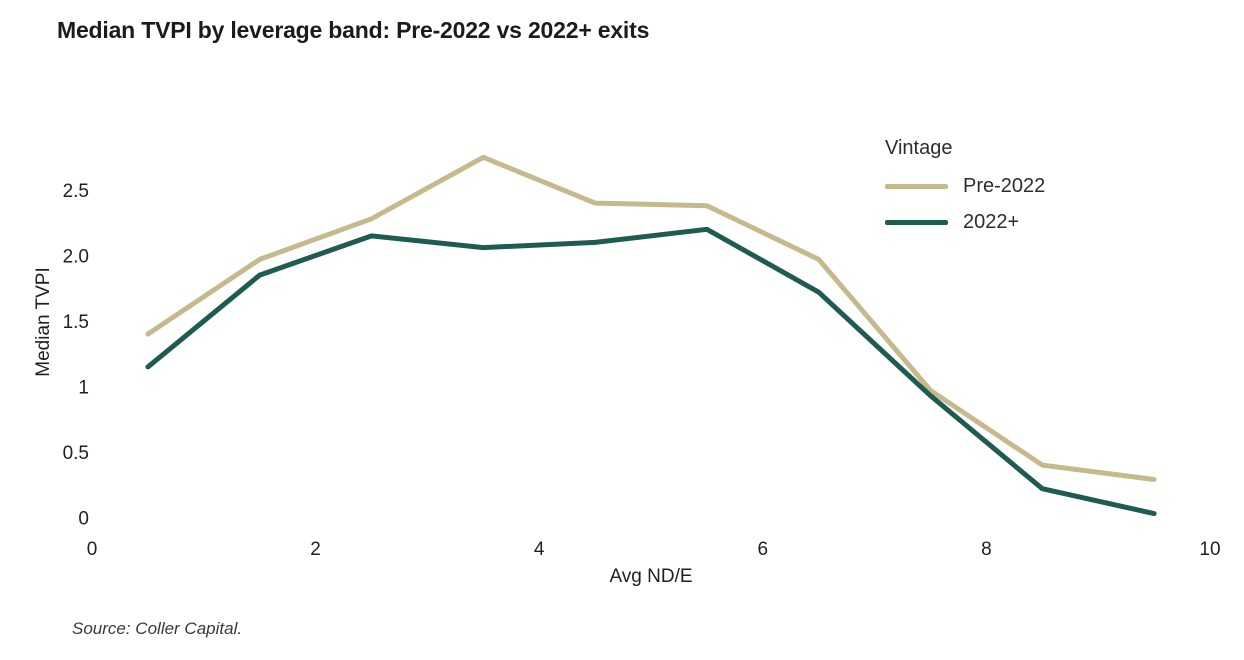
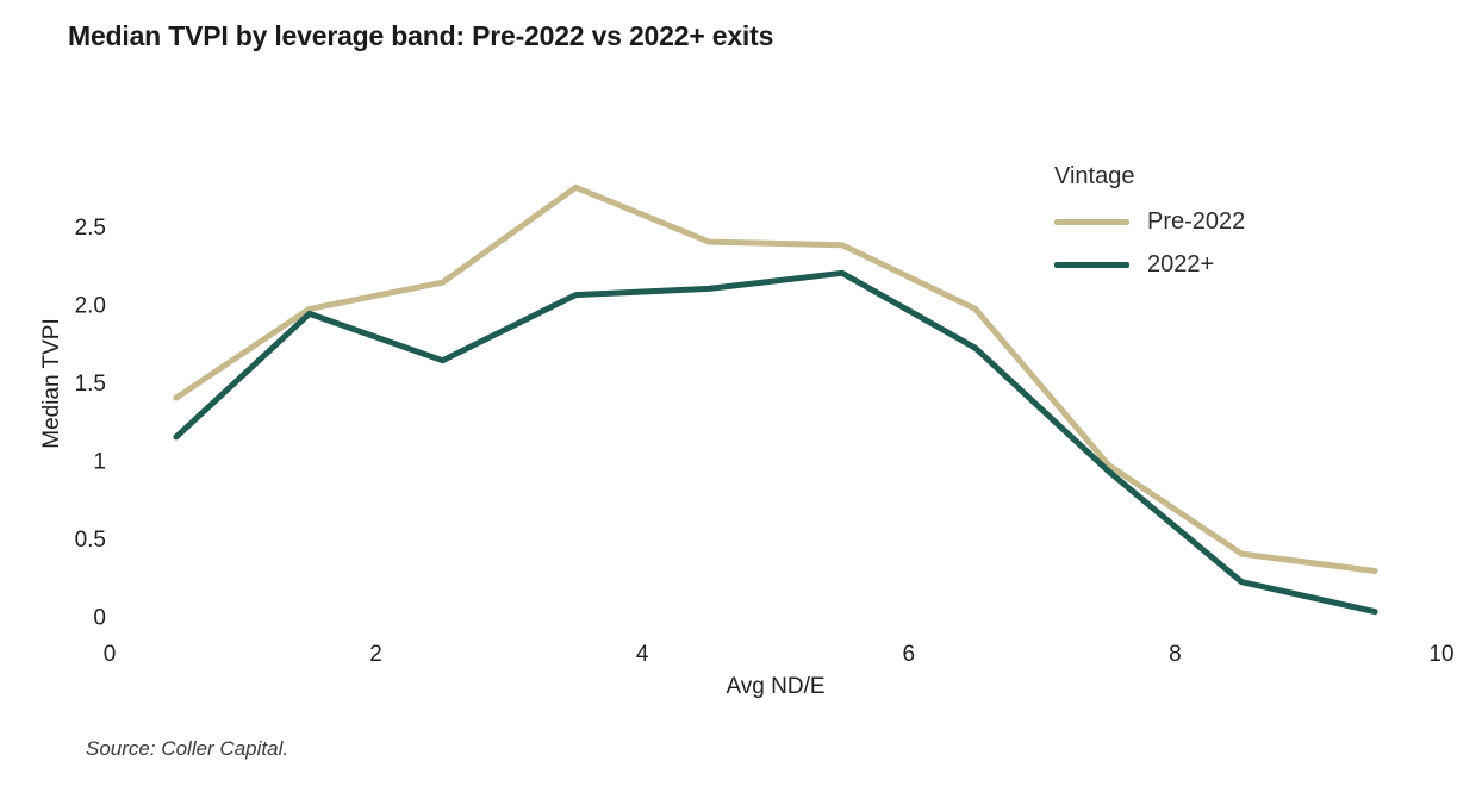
2022+/1.5: 1.85 -> 1.94
Pre-2022/2.5: 2.28 -> 2.14
2022+/2.5: 2.15 -> 1.64
